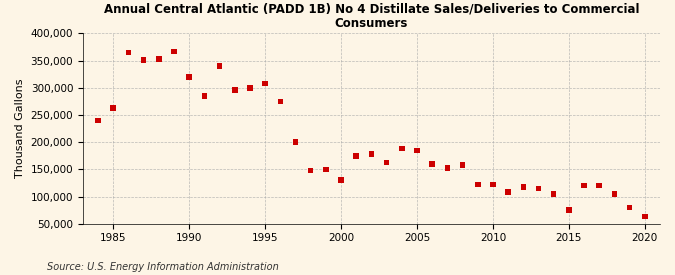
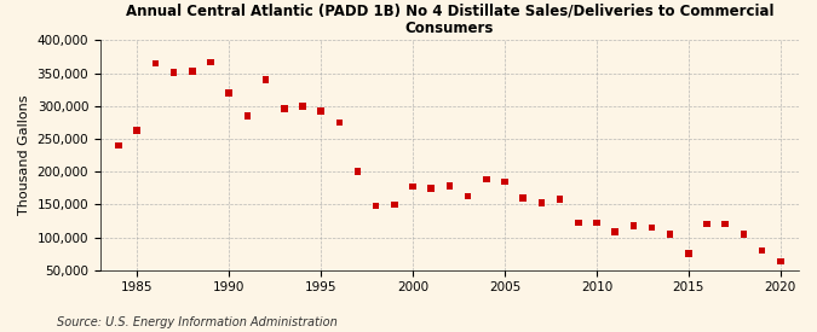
1995: 308,000 -> 292,000
2000: 130,000 -> 177,000
